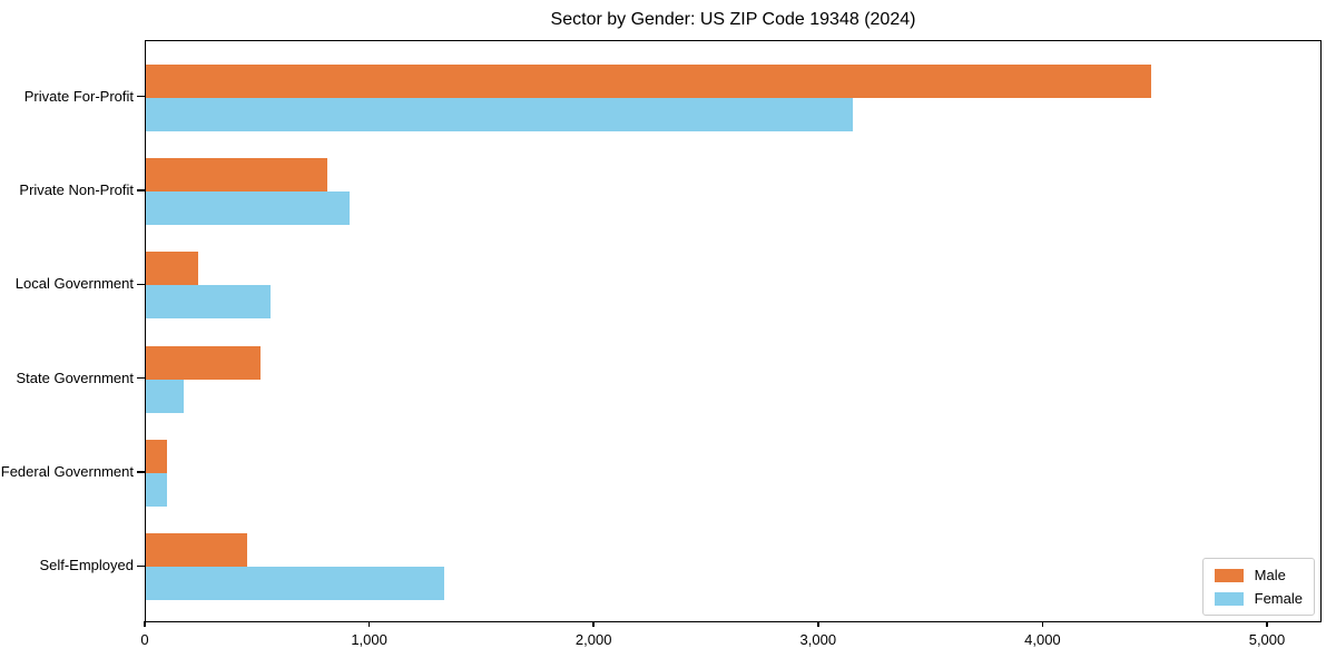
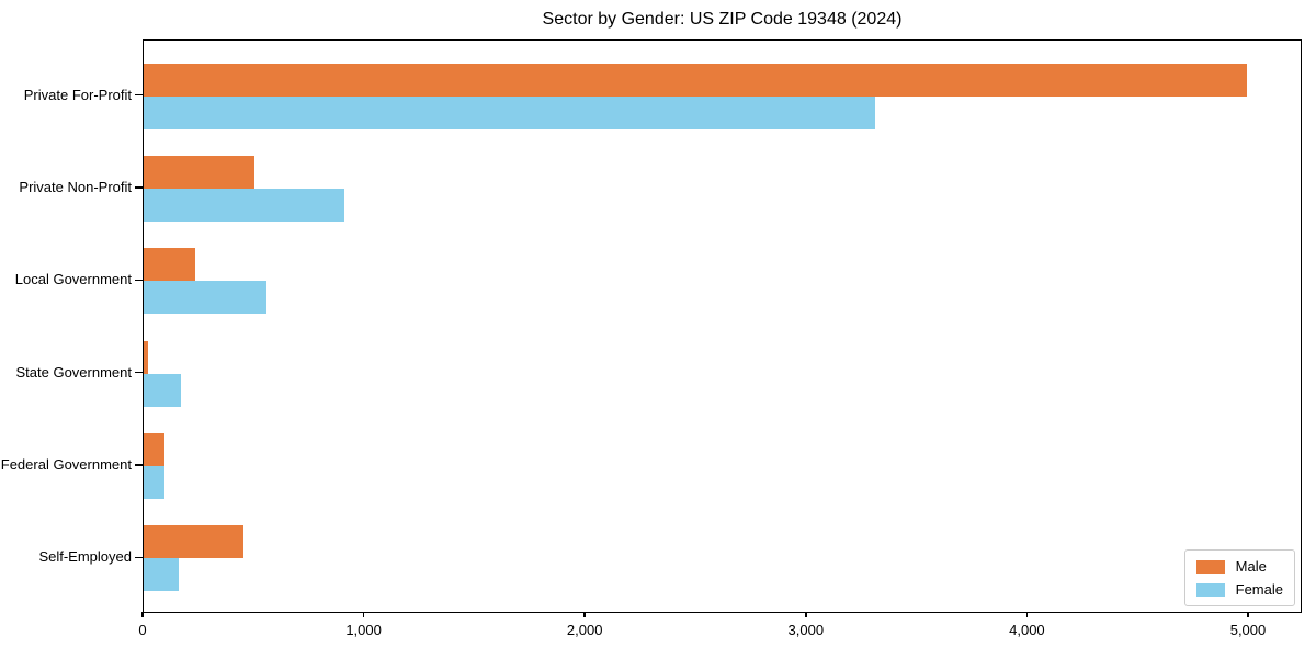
Male/Private For-Profit: 4480 -> 4990
Female/Private For-Profit: 3150 -> 3310
Male/Private Non-Profit: 810 -> 500
Male/State Government: 510 -> 20
Female/Self-Employed: 1330 -> 160
